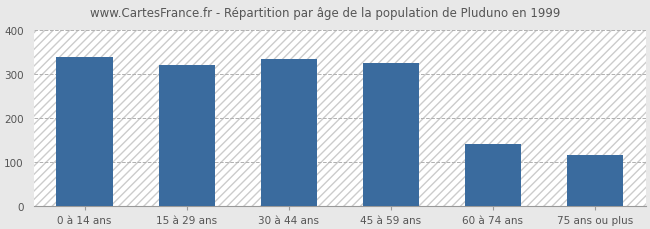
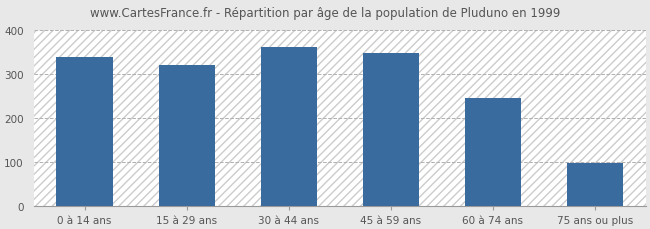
30 à 44 ans: 335 -> 362
45 à 59 ans: 325 -> 348
60 à 74 ans: 140 -> 246
75 ans ou plus: 115 -> 97
